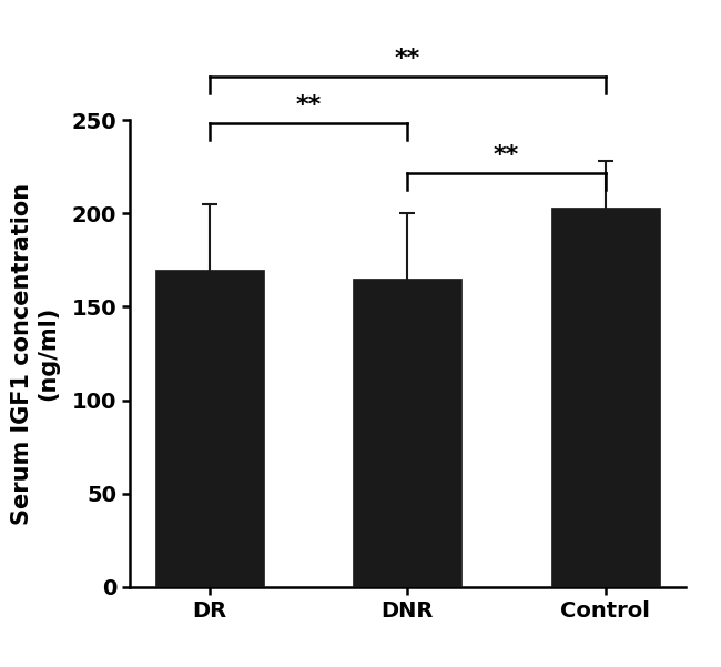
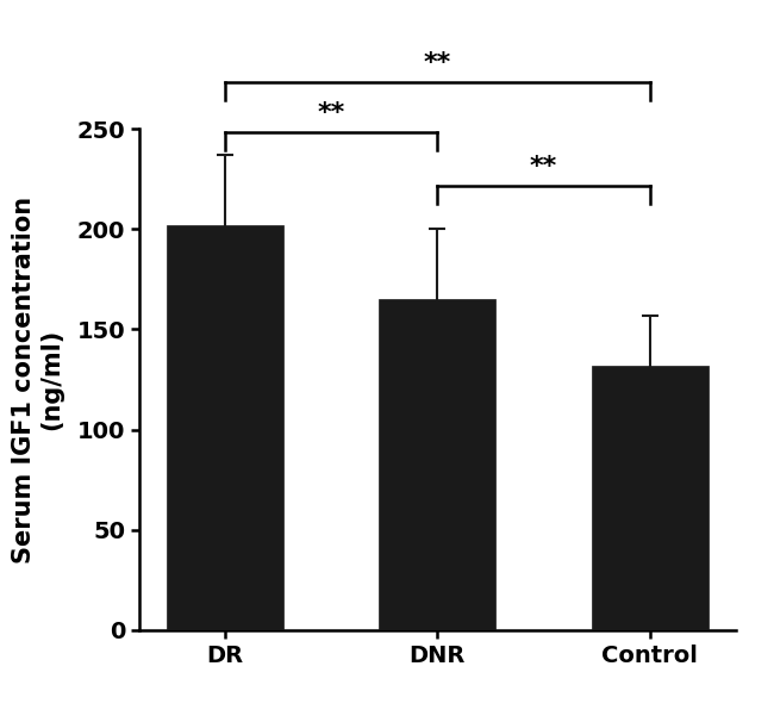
DR: 170 -> 202
Control: 203 -> 132
